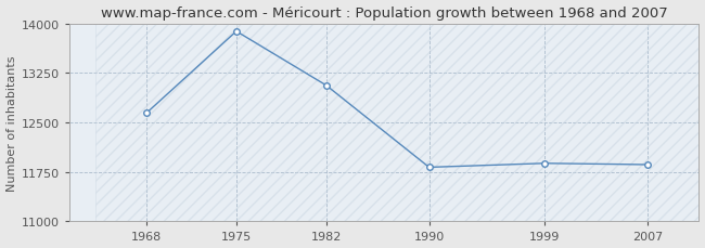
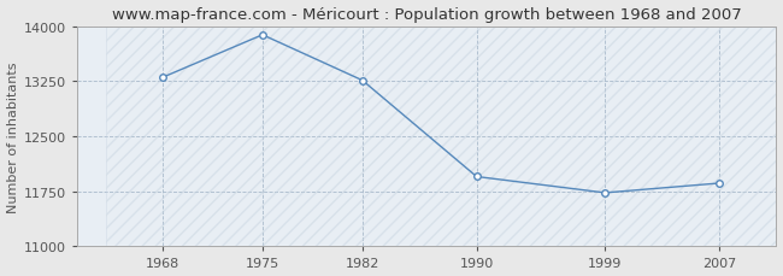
1968: 12640 -> 13300
1982: 13060 -> 13260
1990: 11820 -> 11950
1999: 11880 -> 11730
